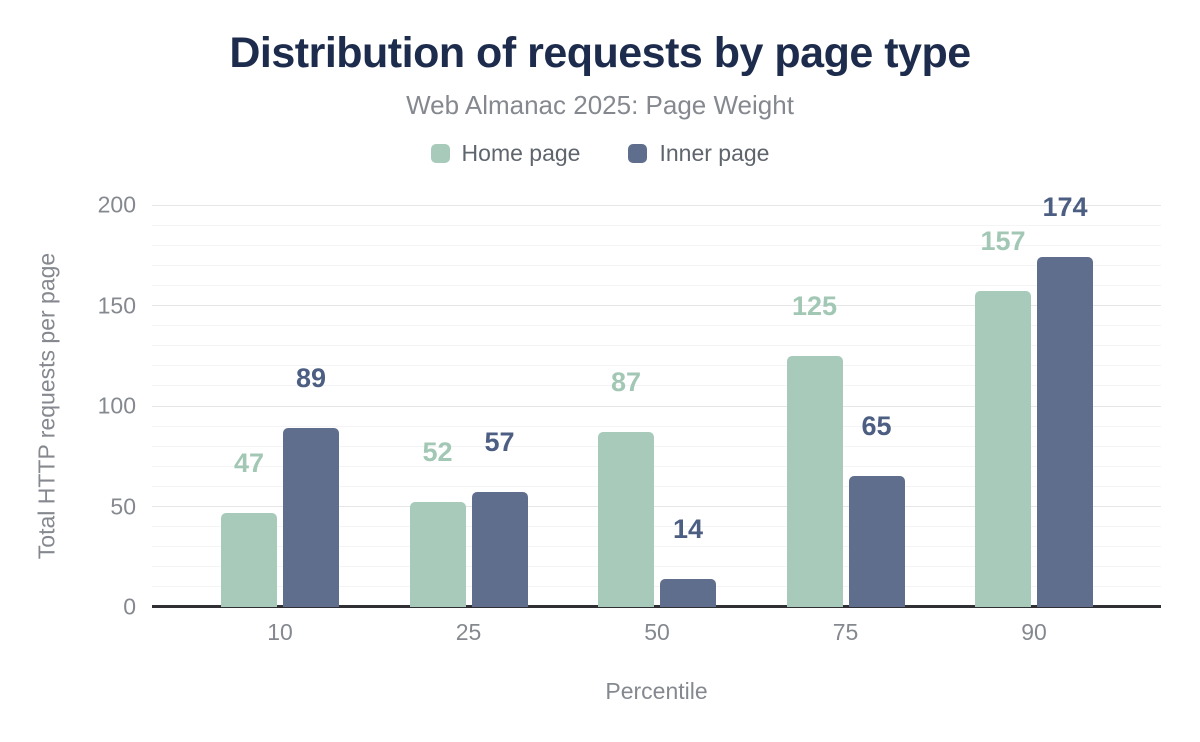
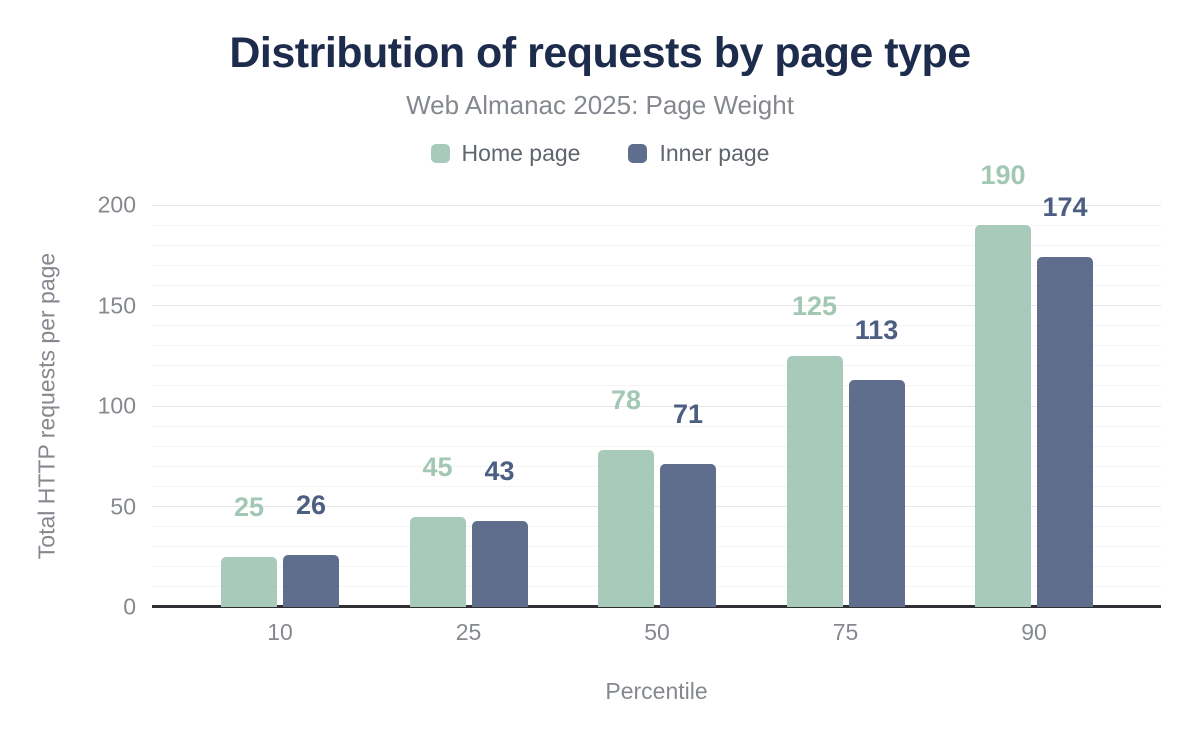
Home page/10: 47 -> 25
Inner page/10: 89 -> 26
Home page/25: 52 -> 45
Inner page/25: 57 -> 43
Home page/50: 87 -> 78
Inner page/50: 14 -> 71
Inner page/75: 65 -> 113
Home page/90: 157 -> 190
